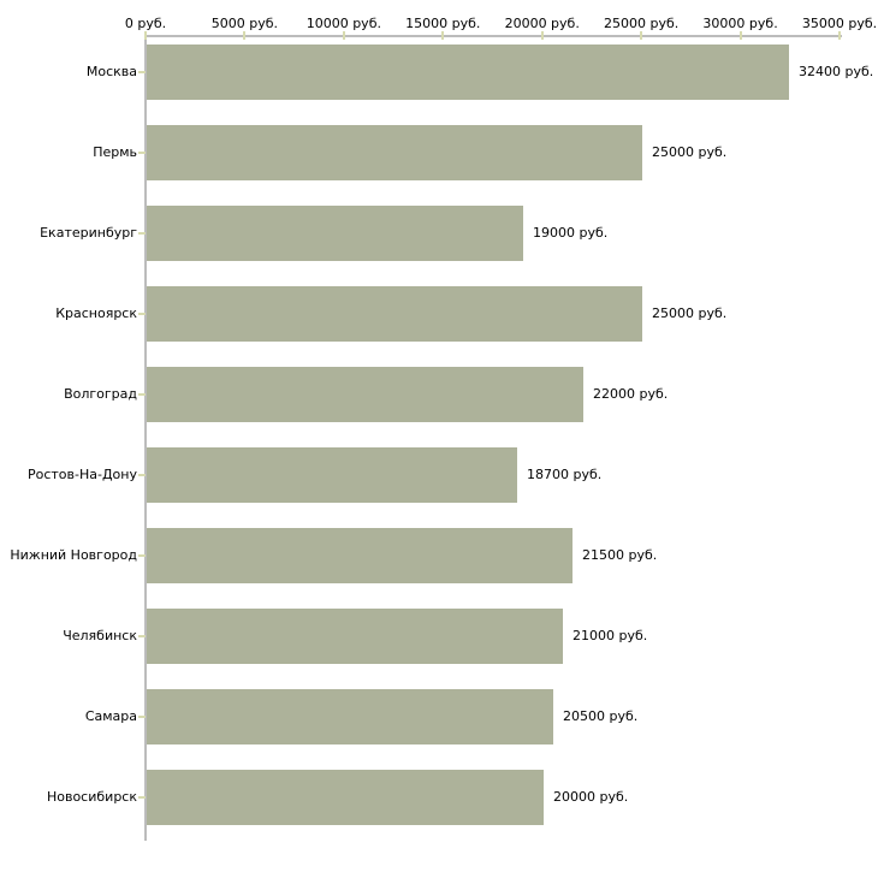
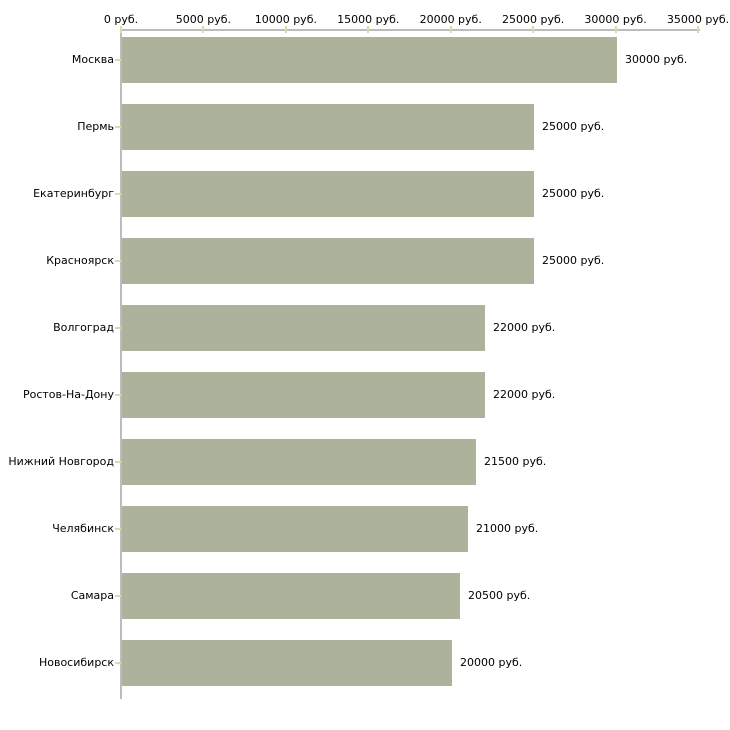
Москва: 32400 -> 30000
Екатеринбург: 19000 -> 25000
Ростов-На-Дону: 18700 -> 22000
